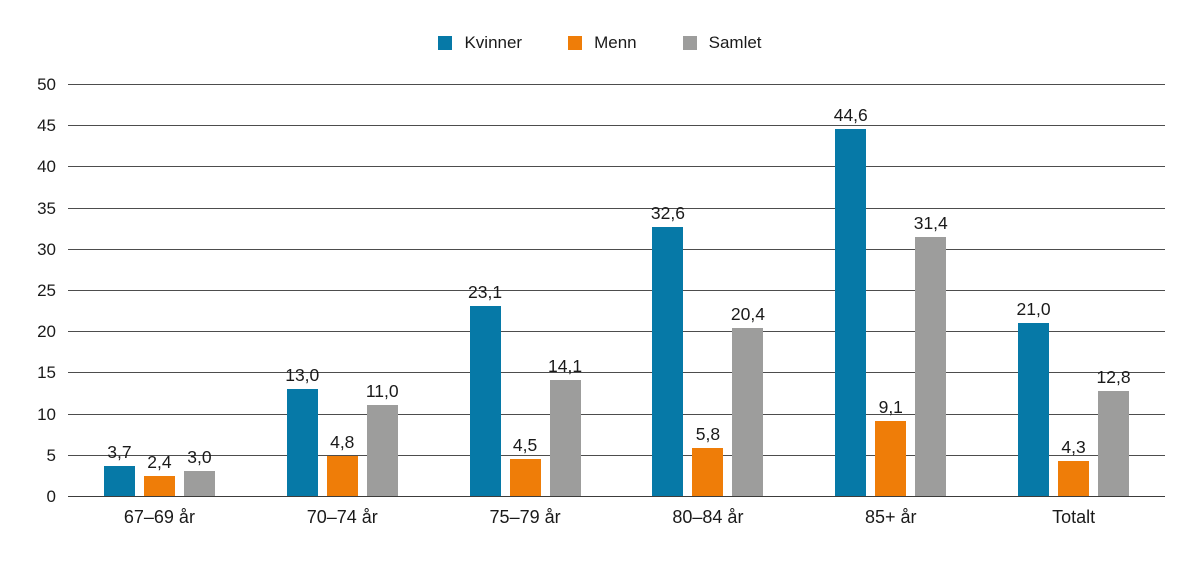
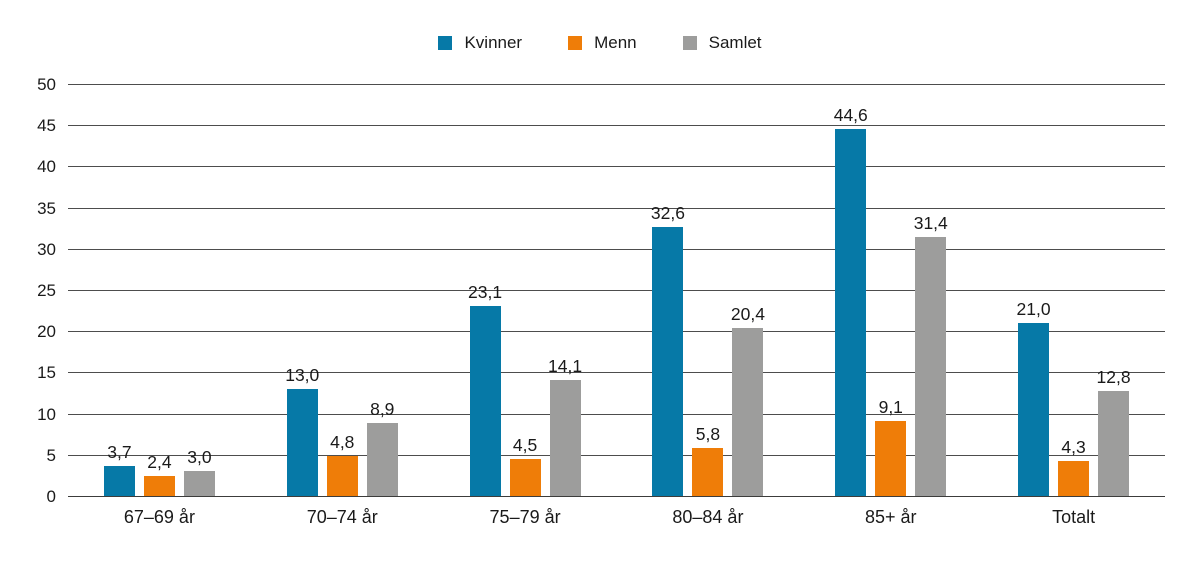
Samlet/70–74 år: 11,0 -> 8,9
